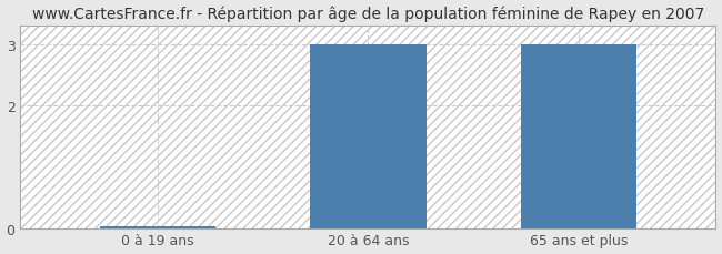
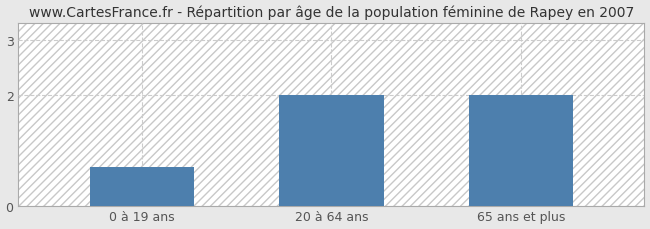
0 à 19 ans: 0.03 -> 0.70
20 à 64 ans: 3.00 -> 2.00
65 ans et plus: 3.00 -> 2.00
